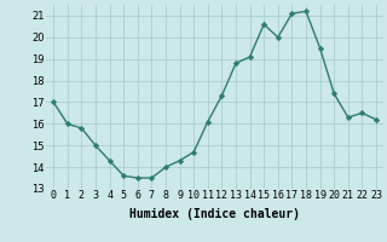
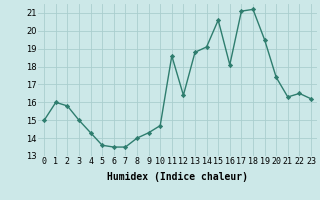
0: 17.0 -> 15.0
11: 16.1 -> 18.6
12: 17.3 -> 16.4
16: 20.0 -> 18.1
